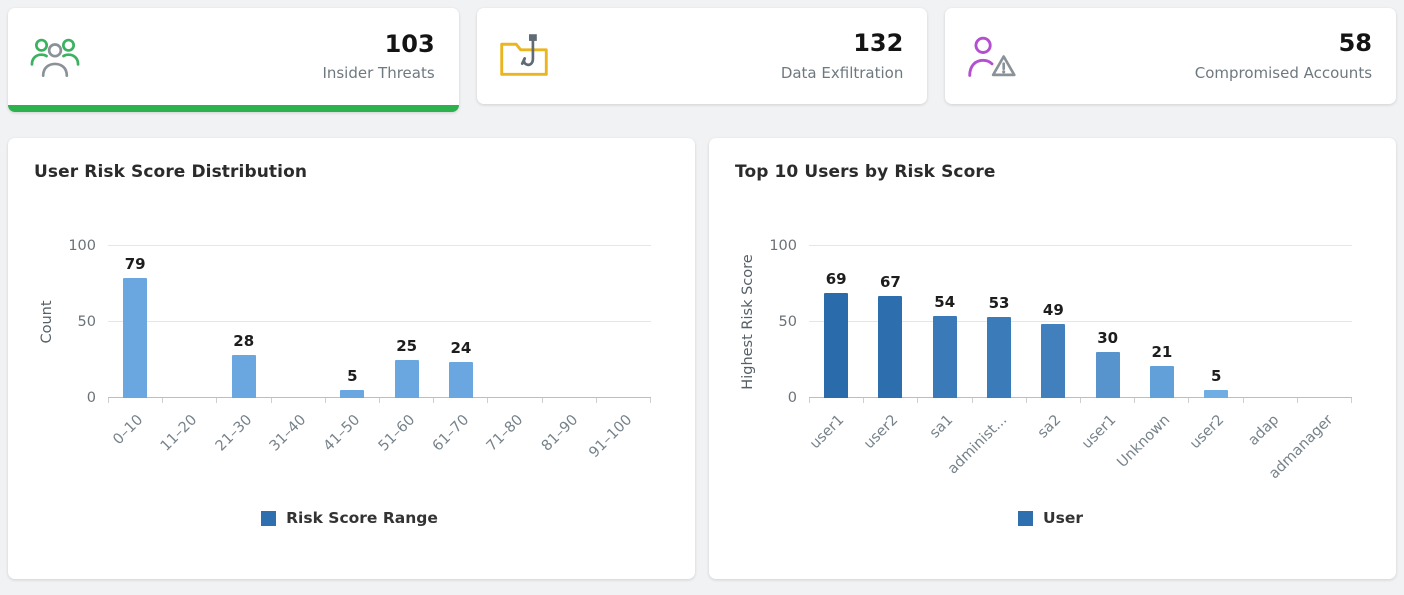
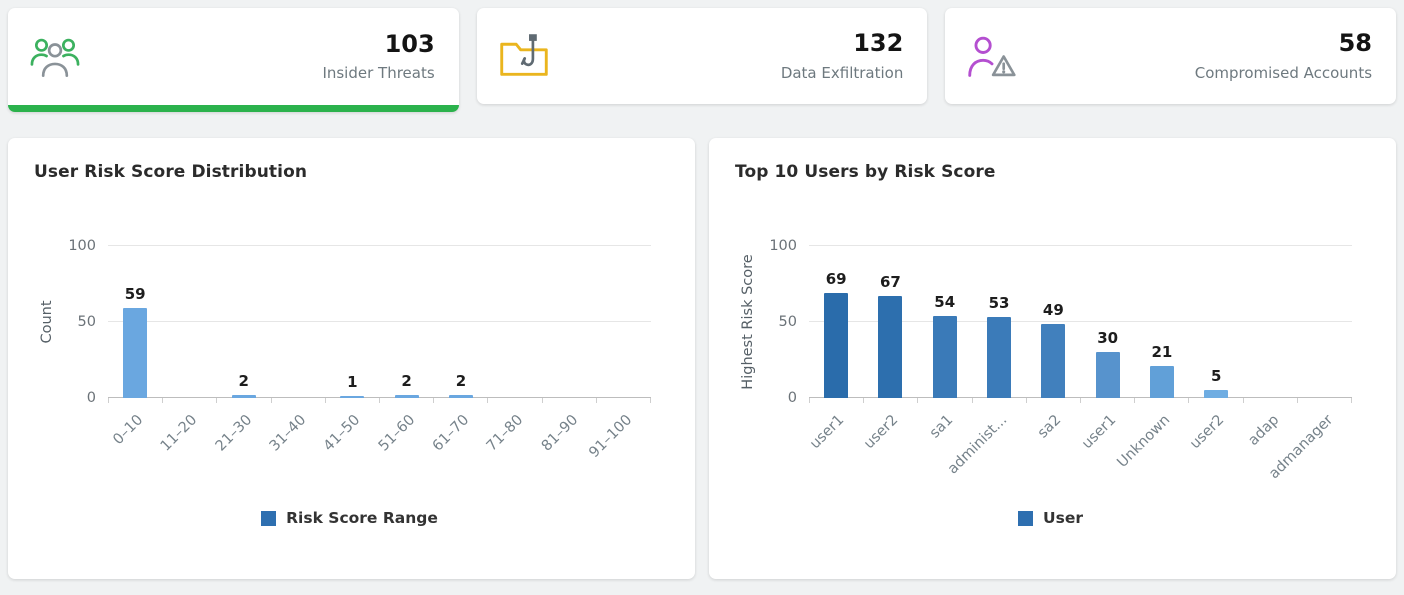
User Risk Score Distribution/0–10: 79 -> 59
User Risk Score Distribution/21–30: 28 -> 2
User Risk Score Distribution/41–50: 5 -> 1
User Risk Score Distribution/51–60: 25 -> 2
User Risk Score Distribution/61–70: 24 -> 2
